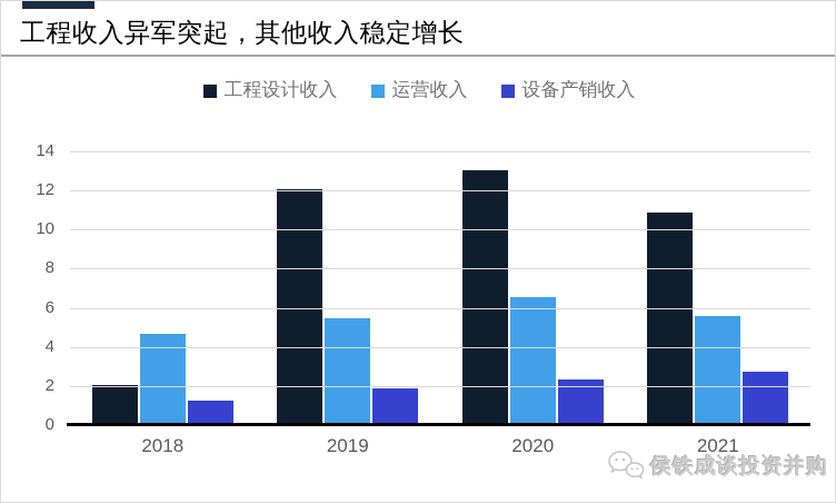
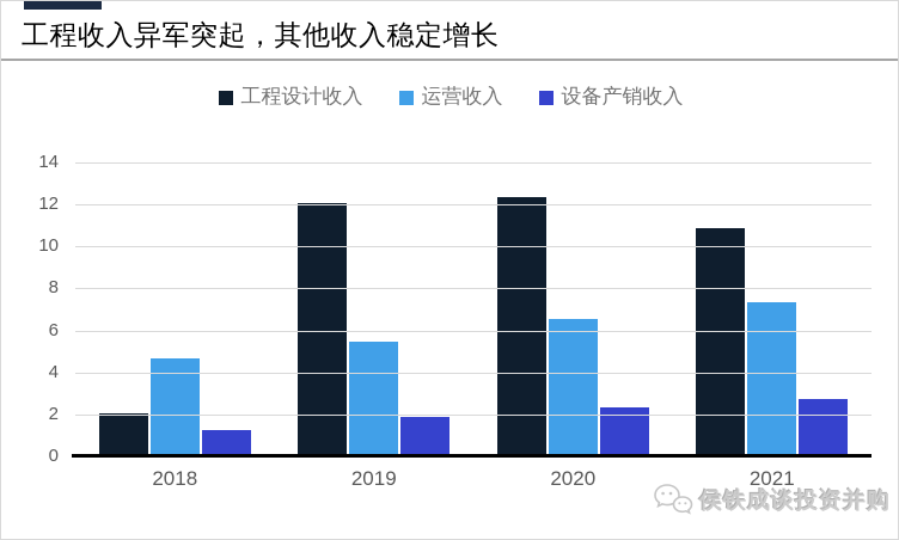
工程设计收入/2020: 13.0 -> 12.3
运营收入/2021: 5.5 -> 7.3
